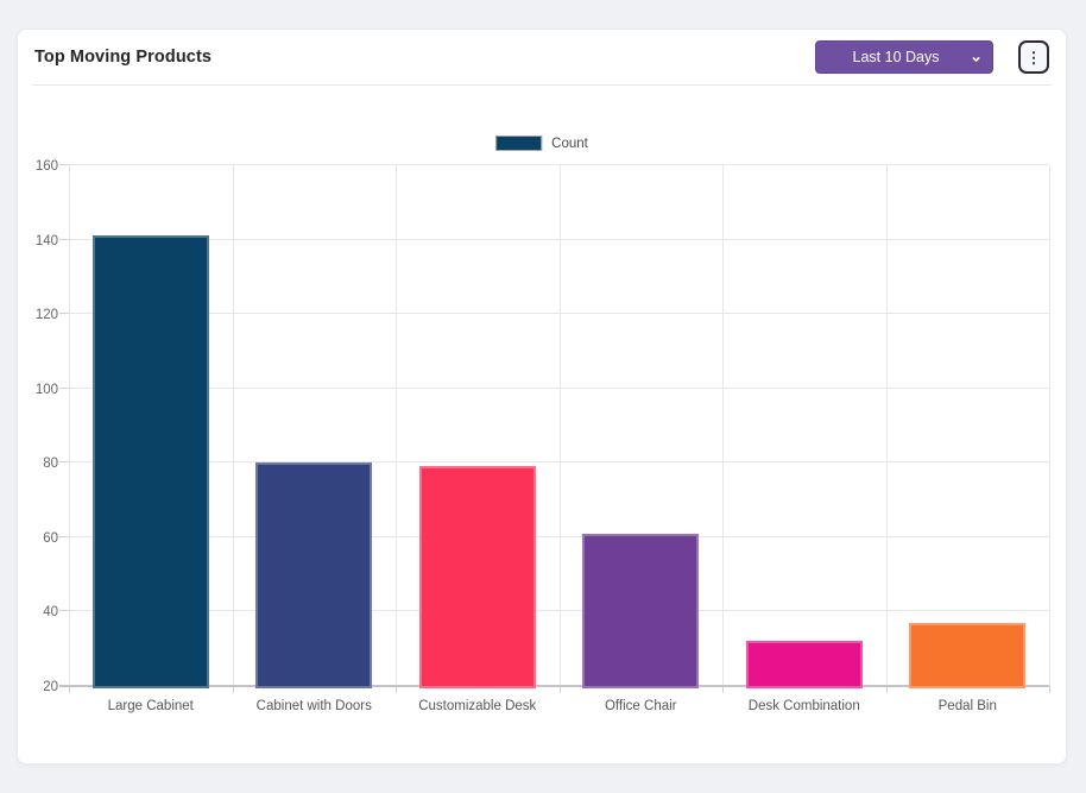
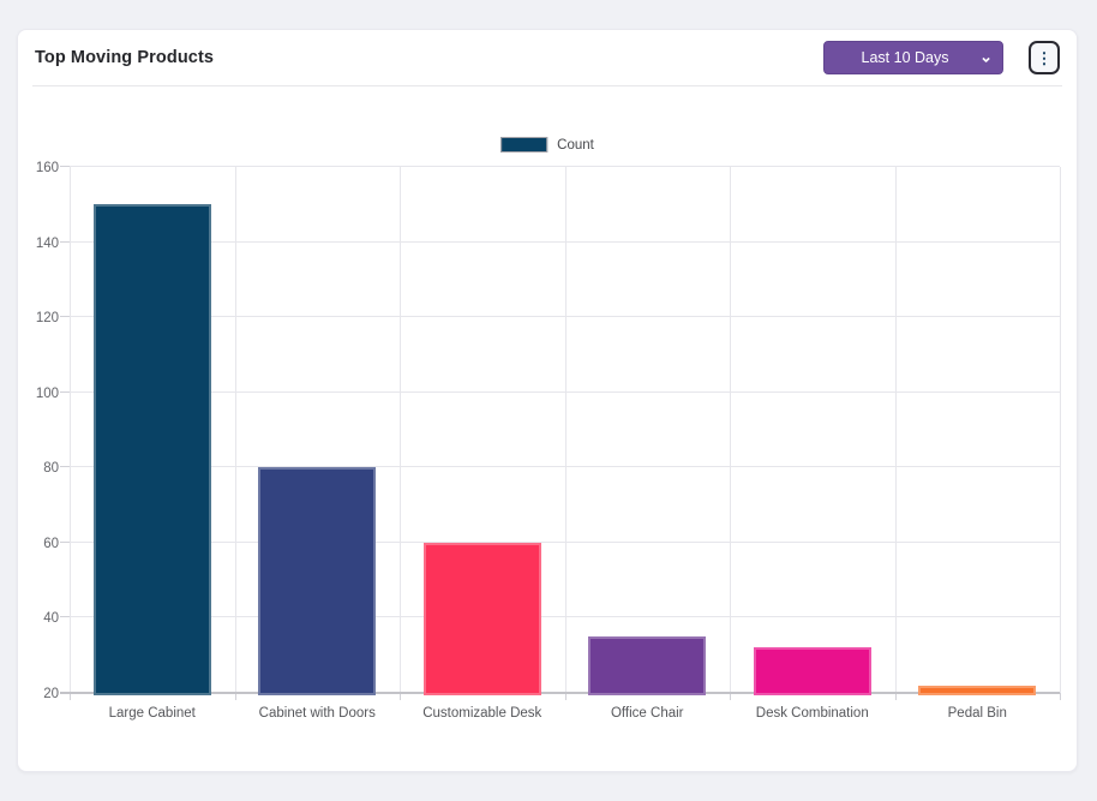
Large Cabinet: 141 -> 150
Customizable Desk: 79 -> 60
Office Chair: 61 -> 35
Pedal Bin: 37 -> 22
